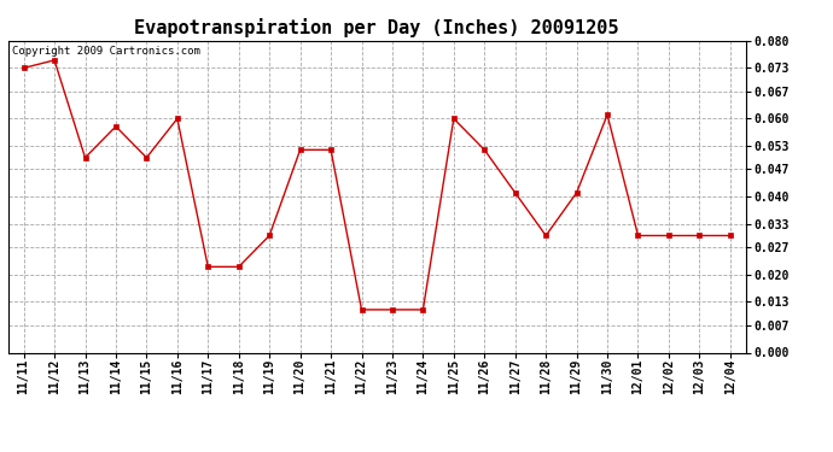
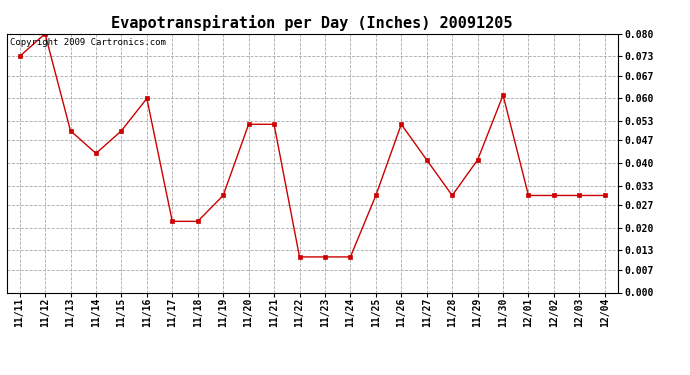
11/12: 0.075 -> 0.080
11/14: 0.058 -> 0.043
11/25: 0.060 -> 0.030
